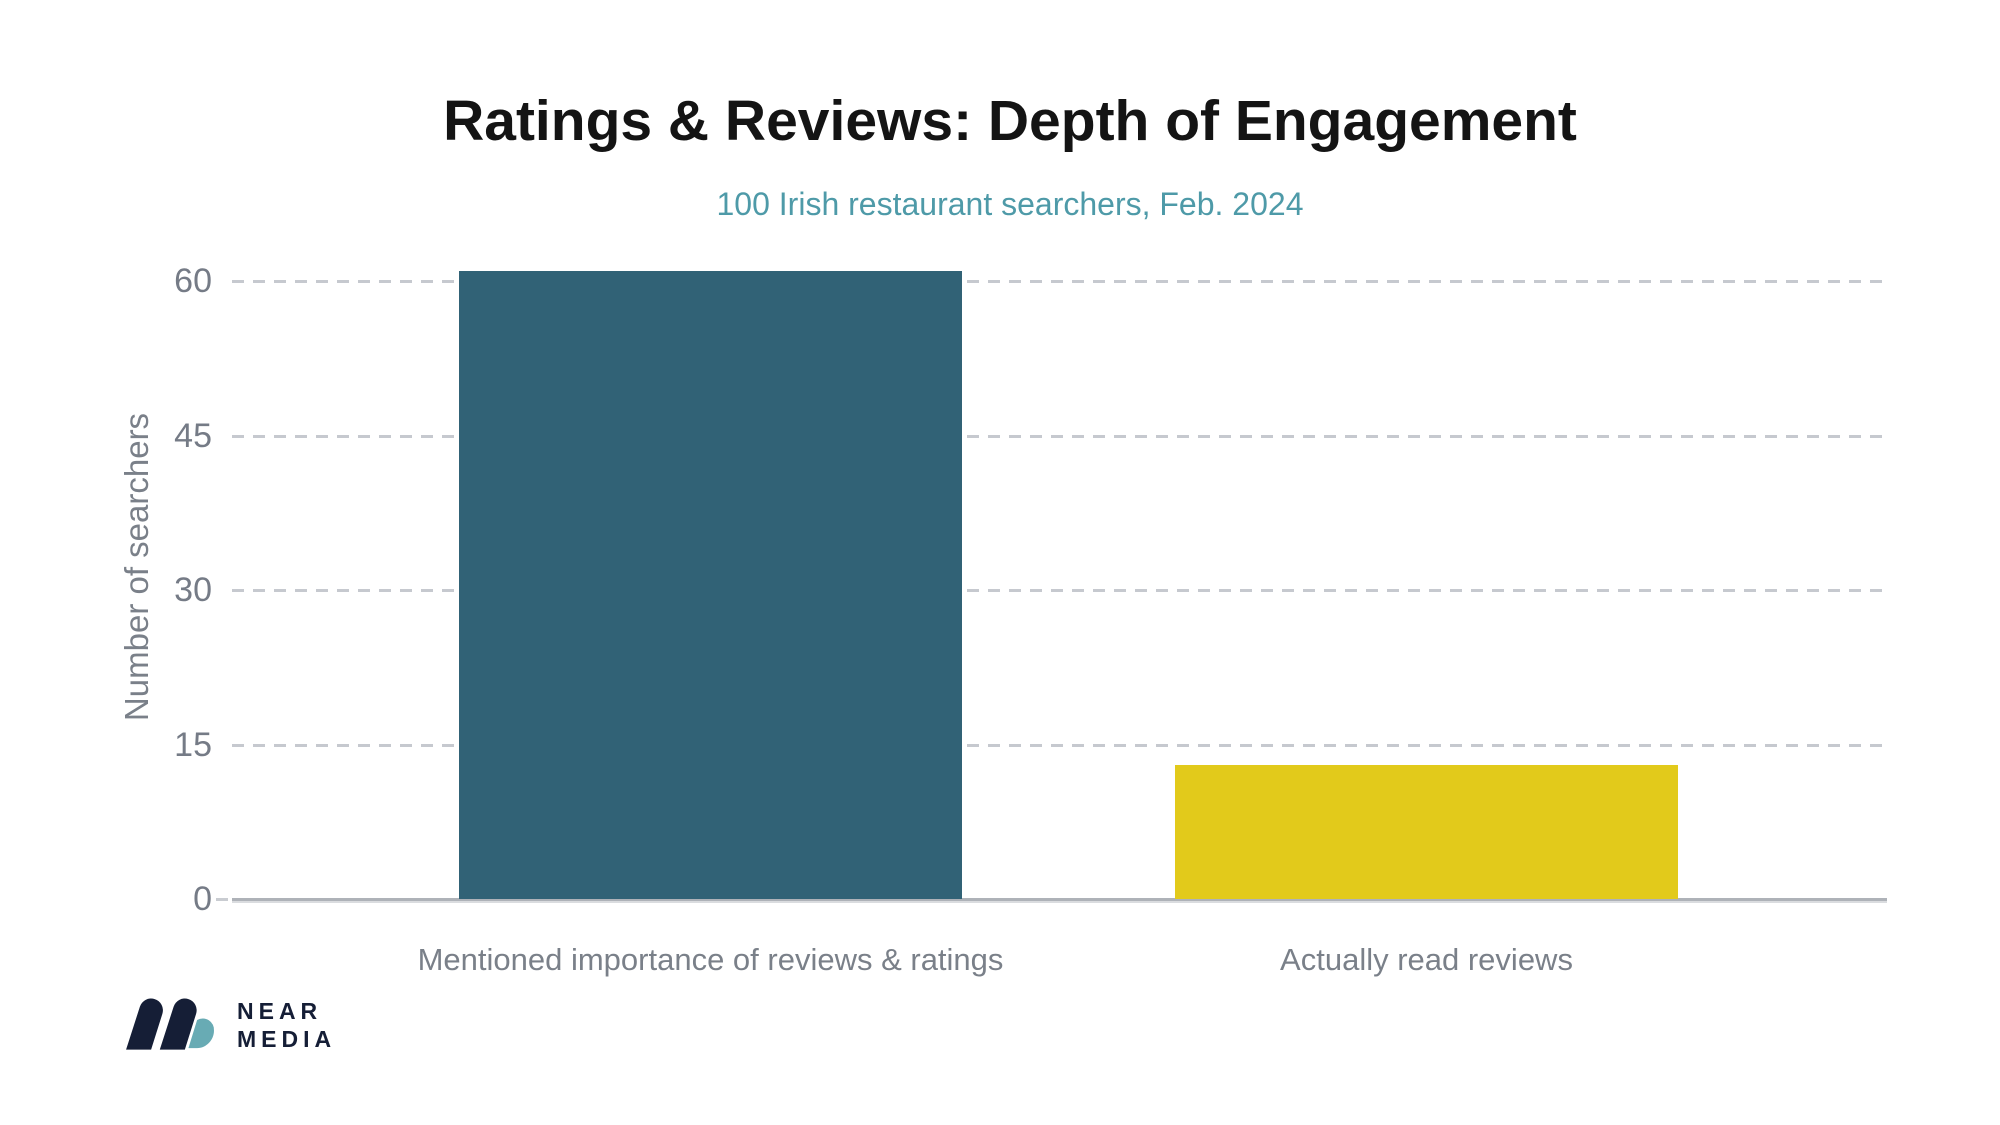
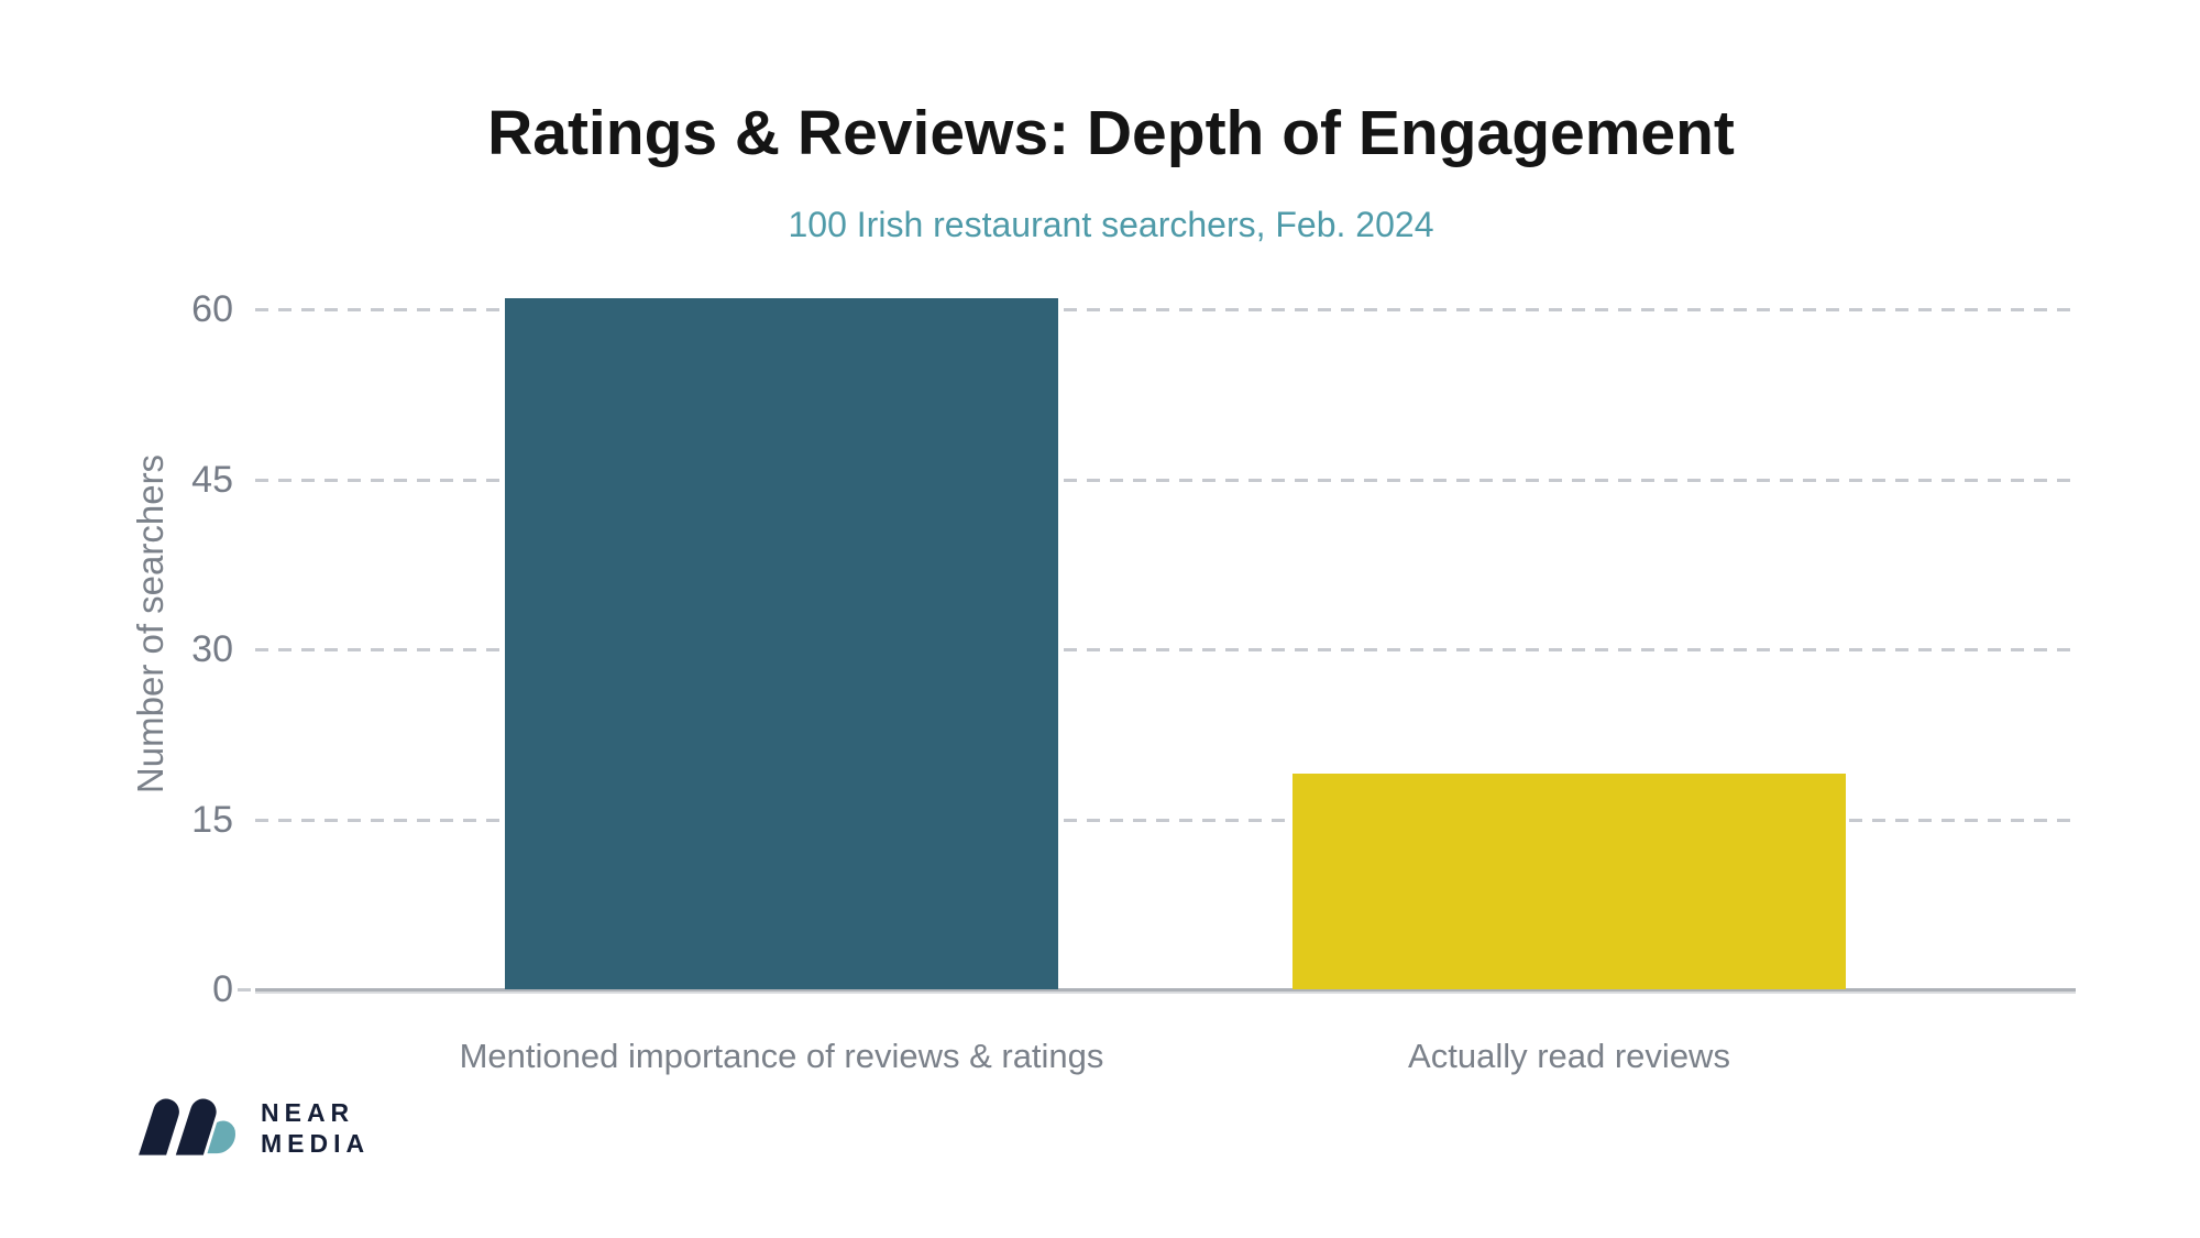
Actually read reviews: 13 -> 19
